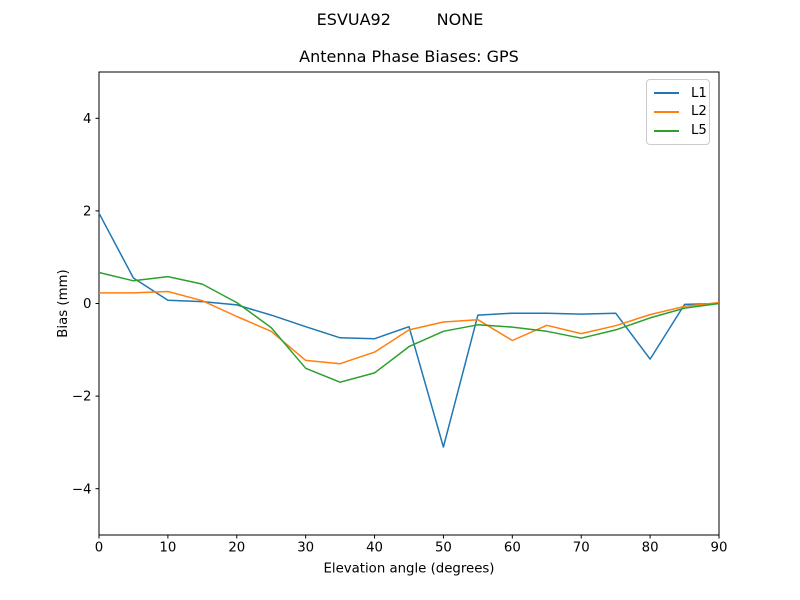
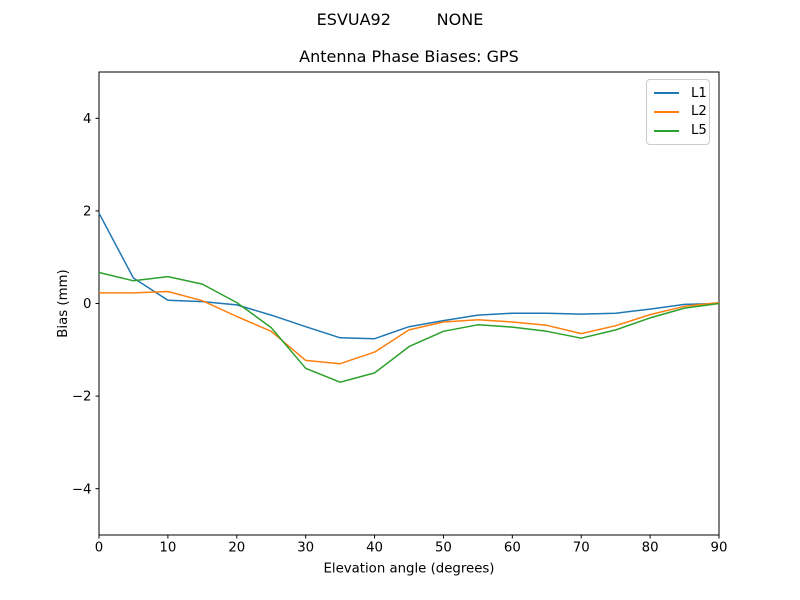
L1/50: -3.1 -> -0.4
L2/60: -0.8 -> -0.4
L1/80: -1.2 -> -0.1
